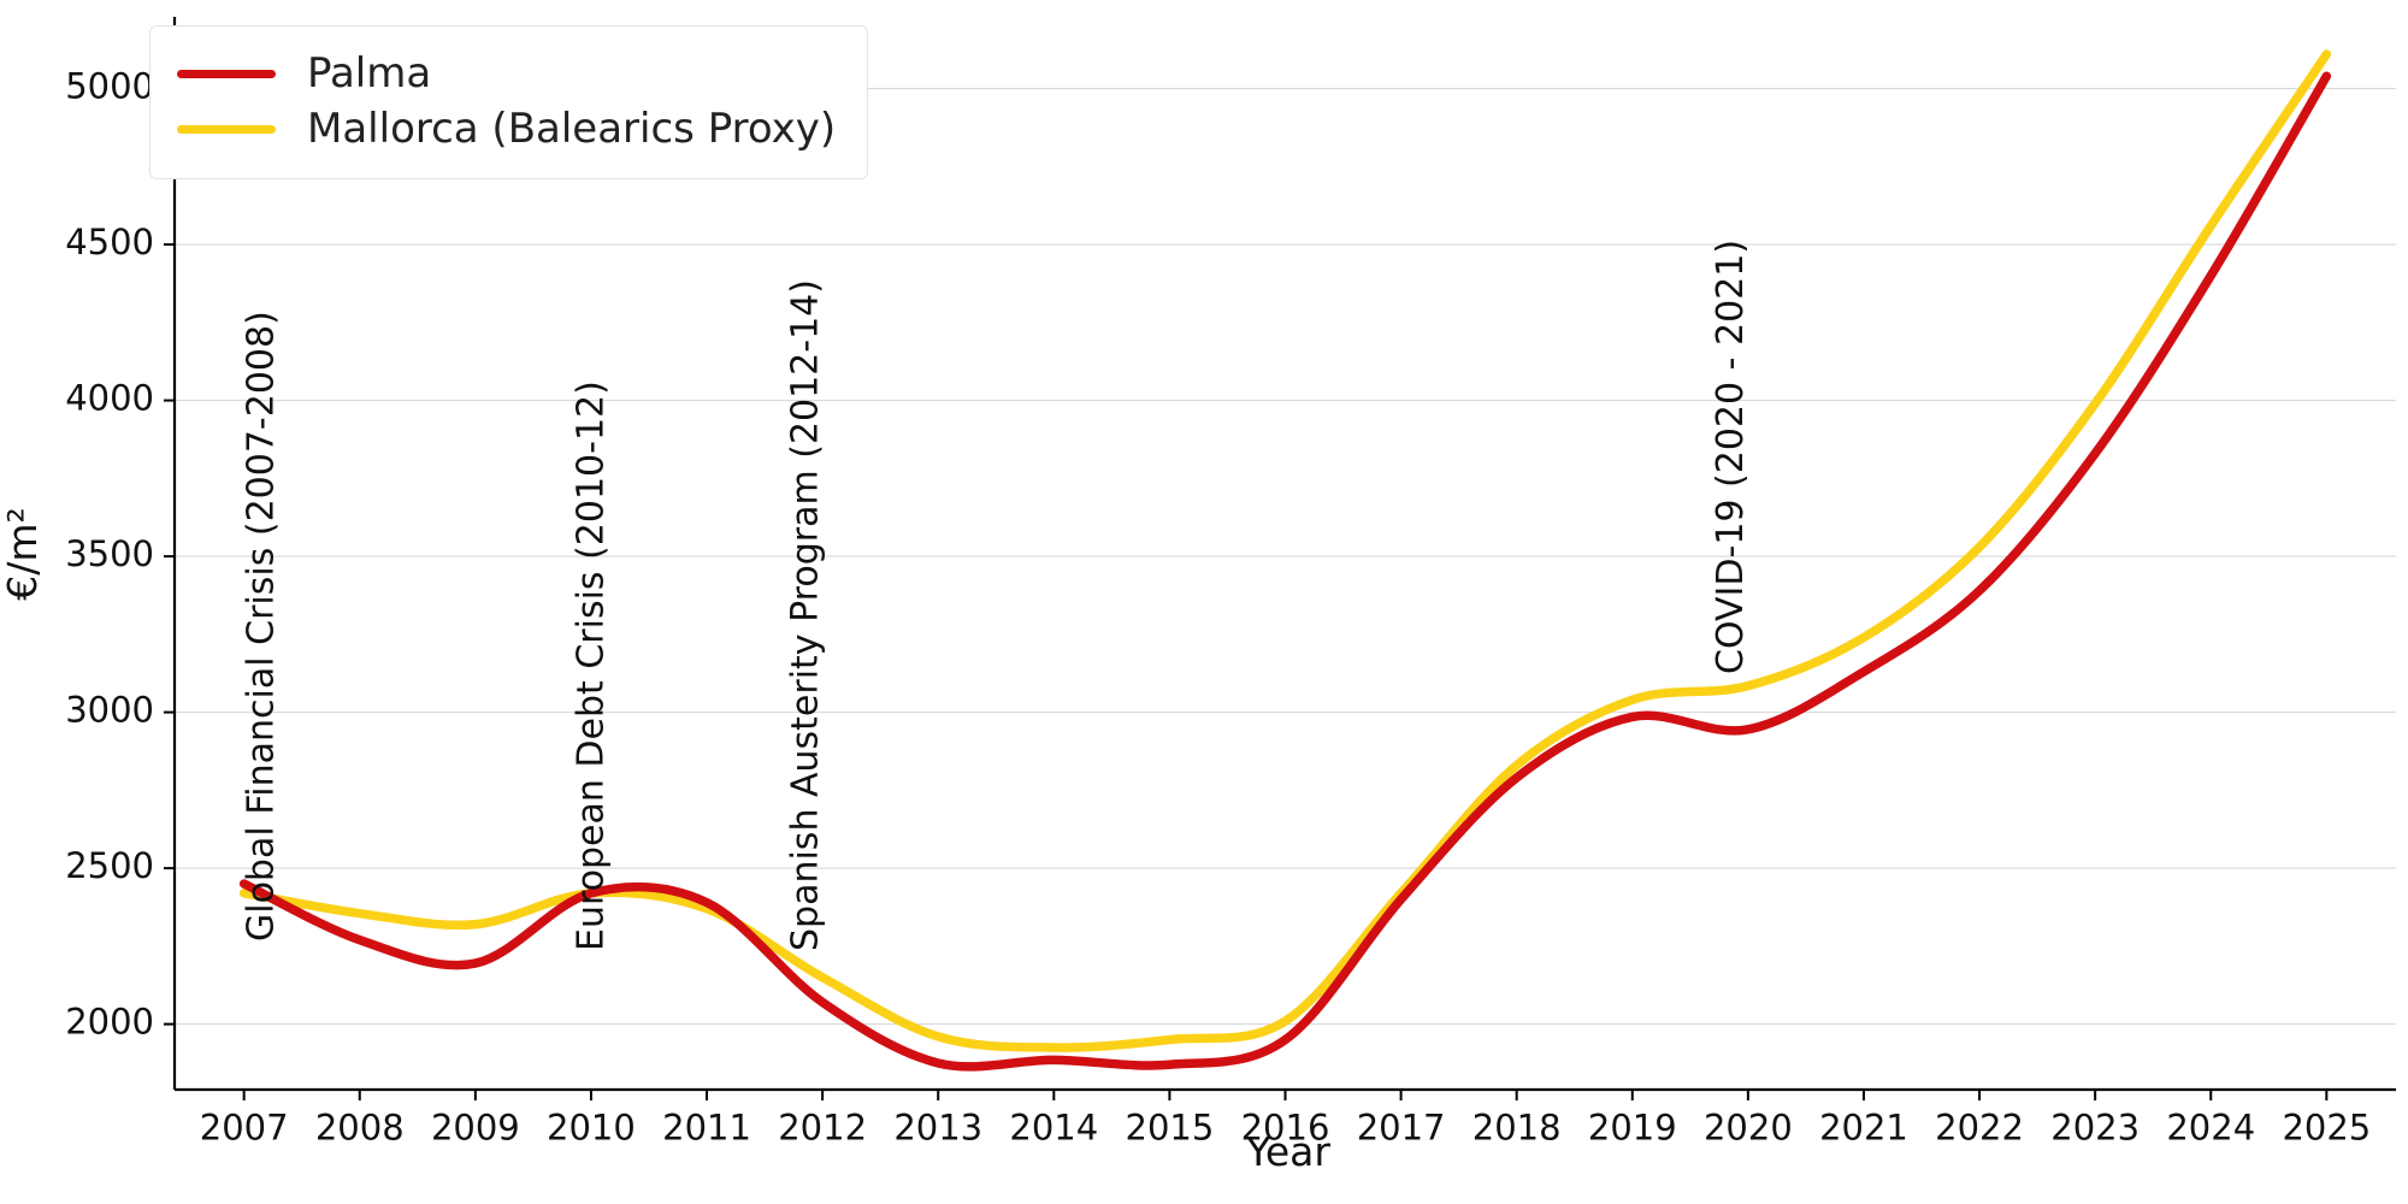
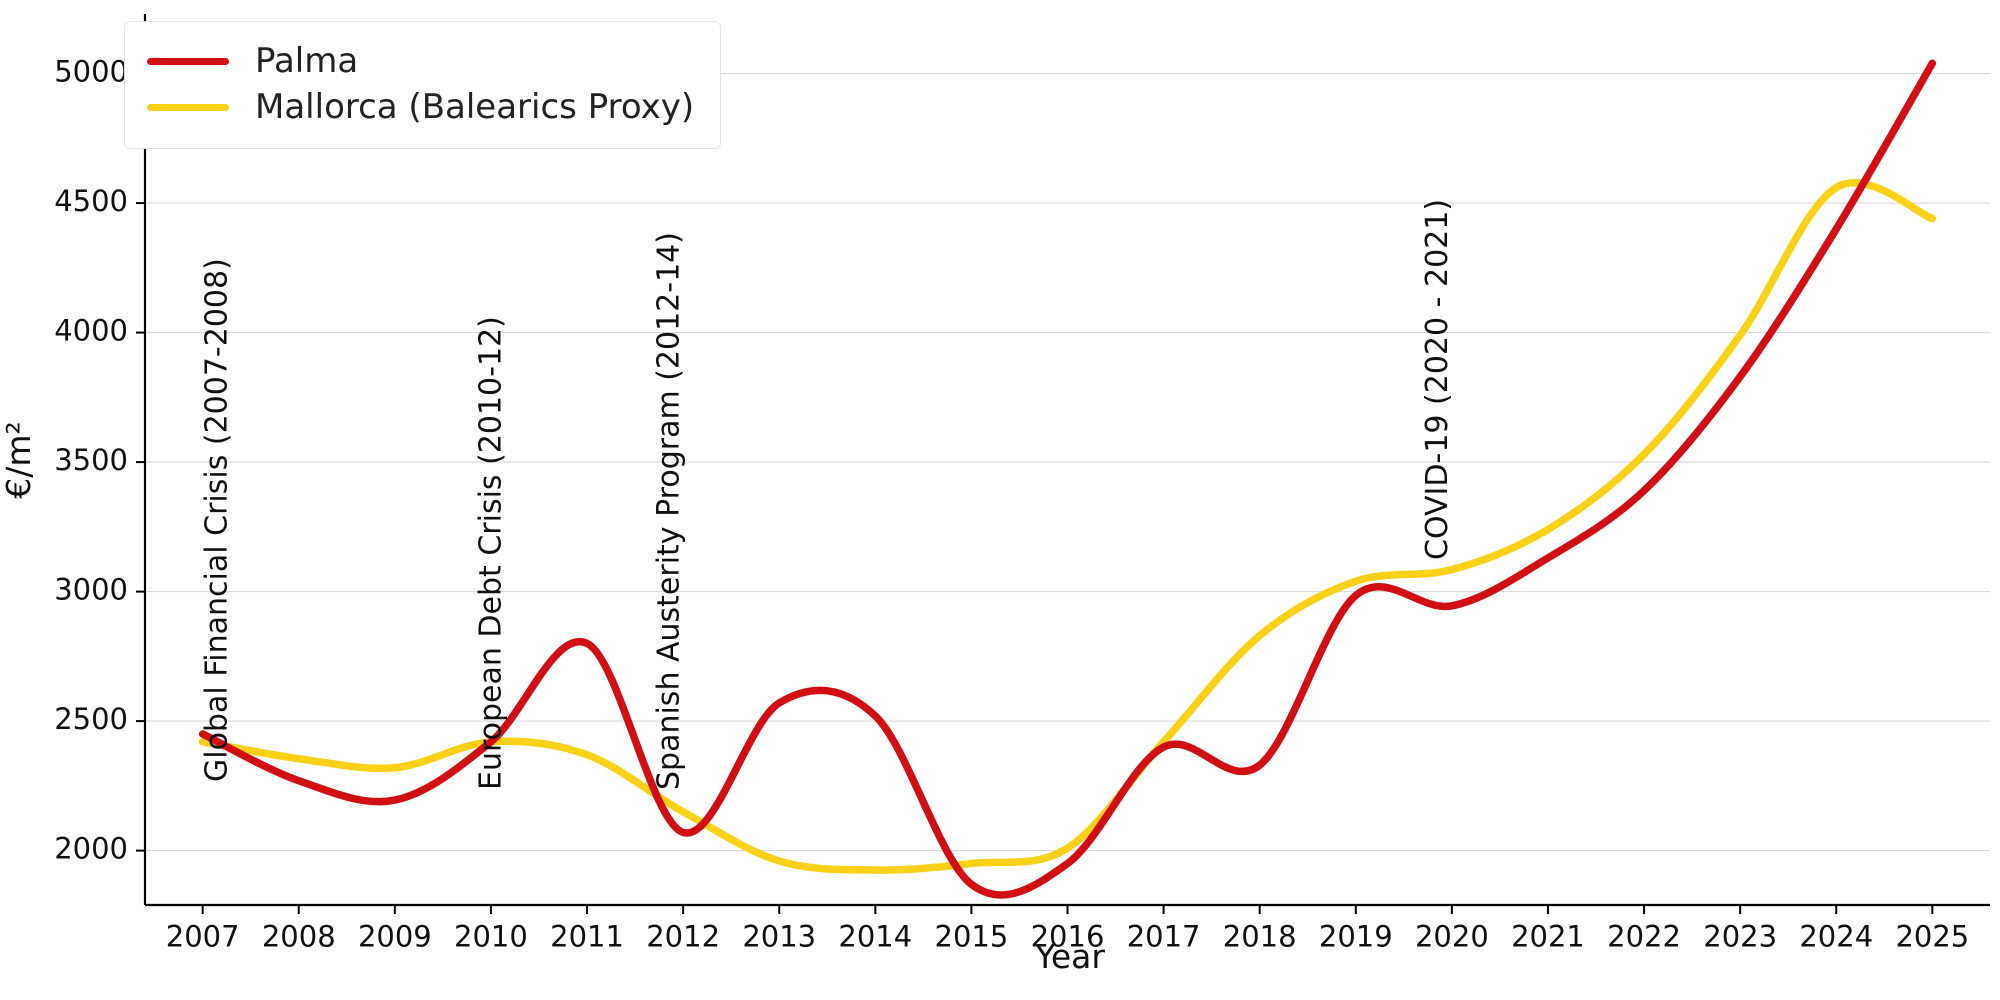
Palma/2011: 2390 -> 2800
Palma/2013: 1880 -> 2570
Palma/2014: 1880 -> 2520
Palma/2018: 2790 -> 2330
Mallorca (Balearics Proxy)/2025: 5110 -> 4440
